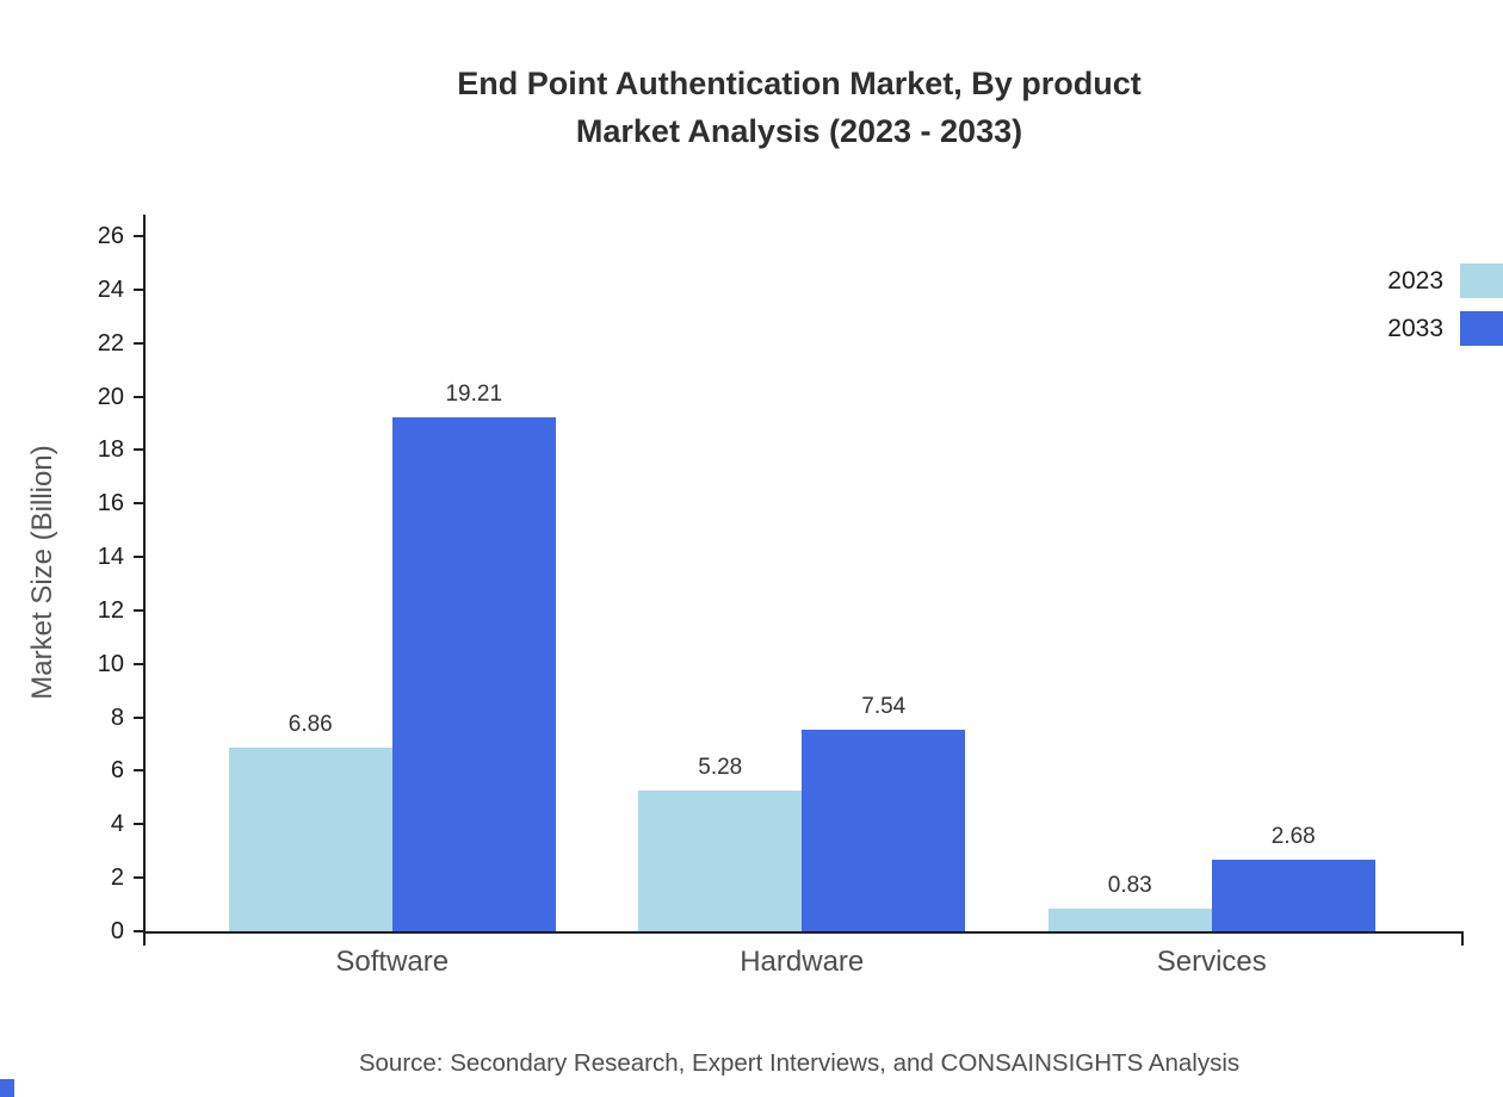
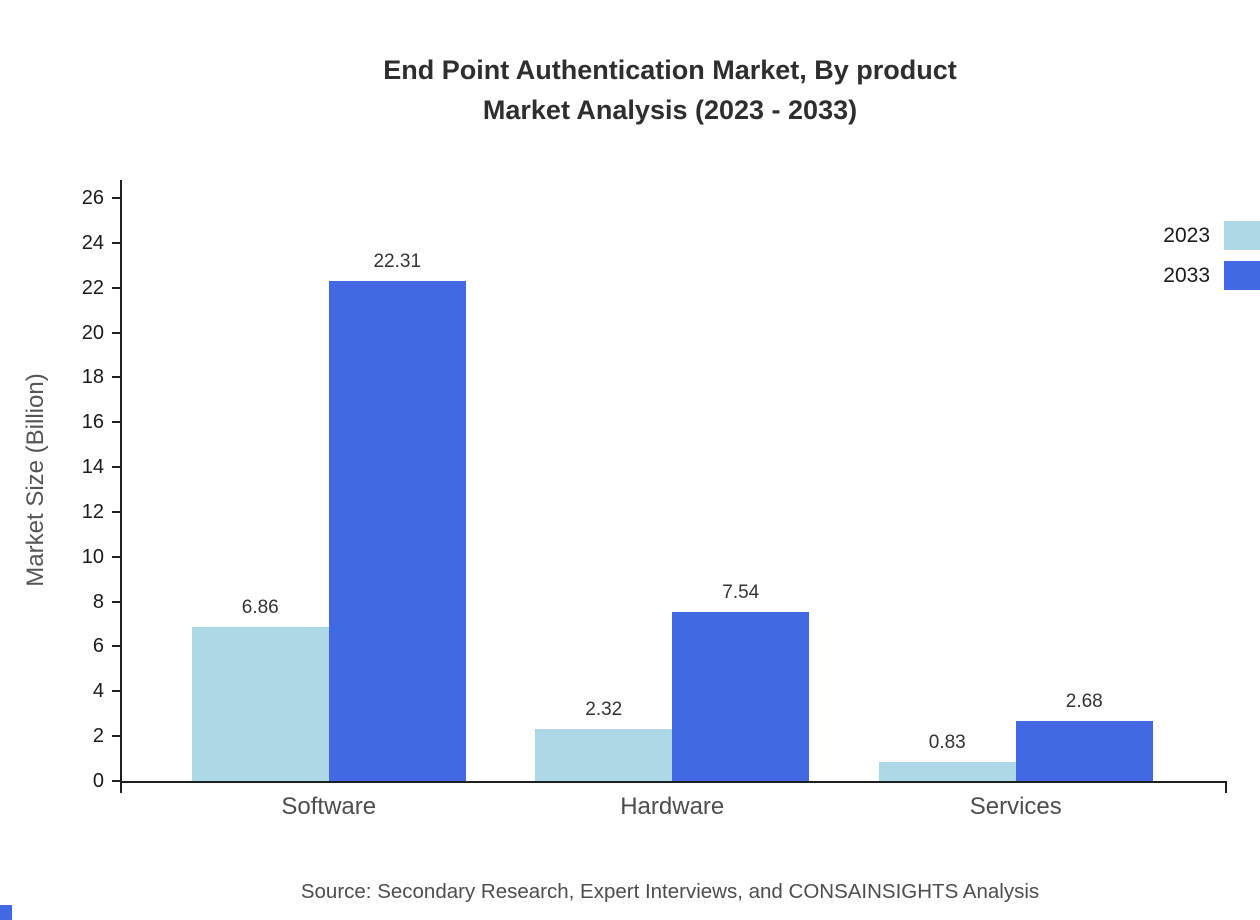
2033/Software: 19.21 -> 22.31
2023/Hardware: 5.28 -> 2.32
